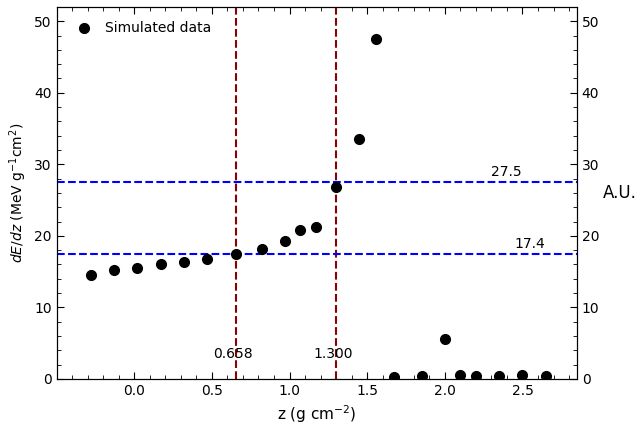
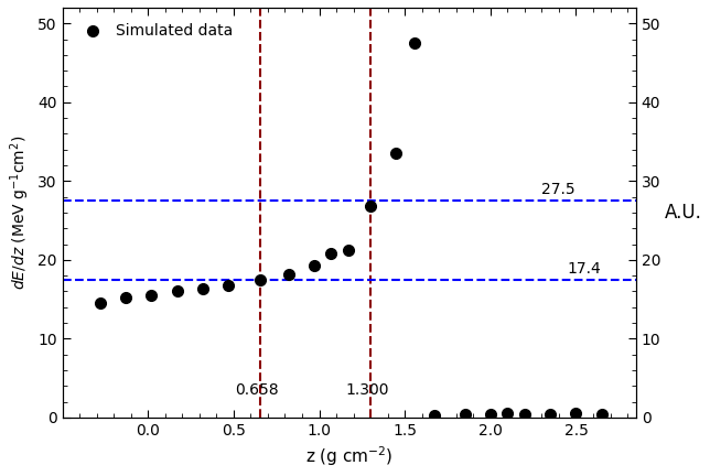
2.0: 5.6 -> 0.4
